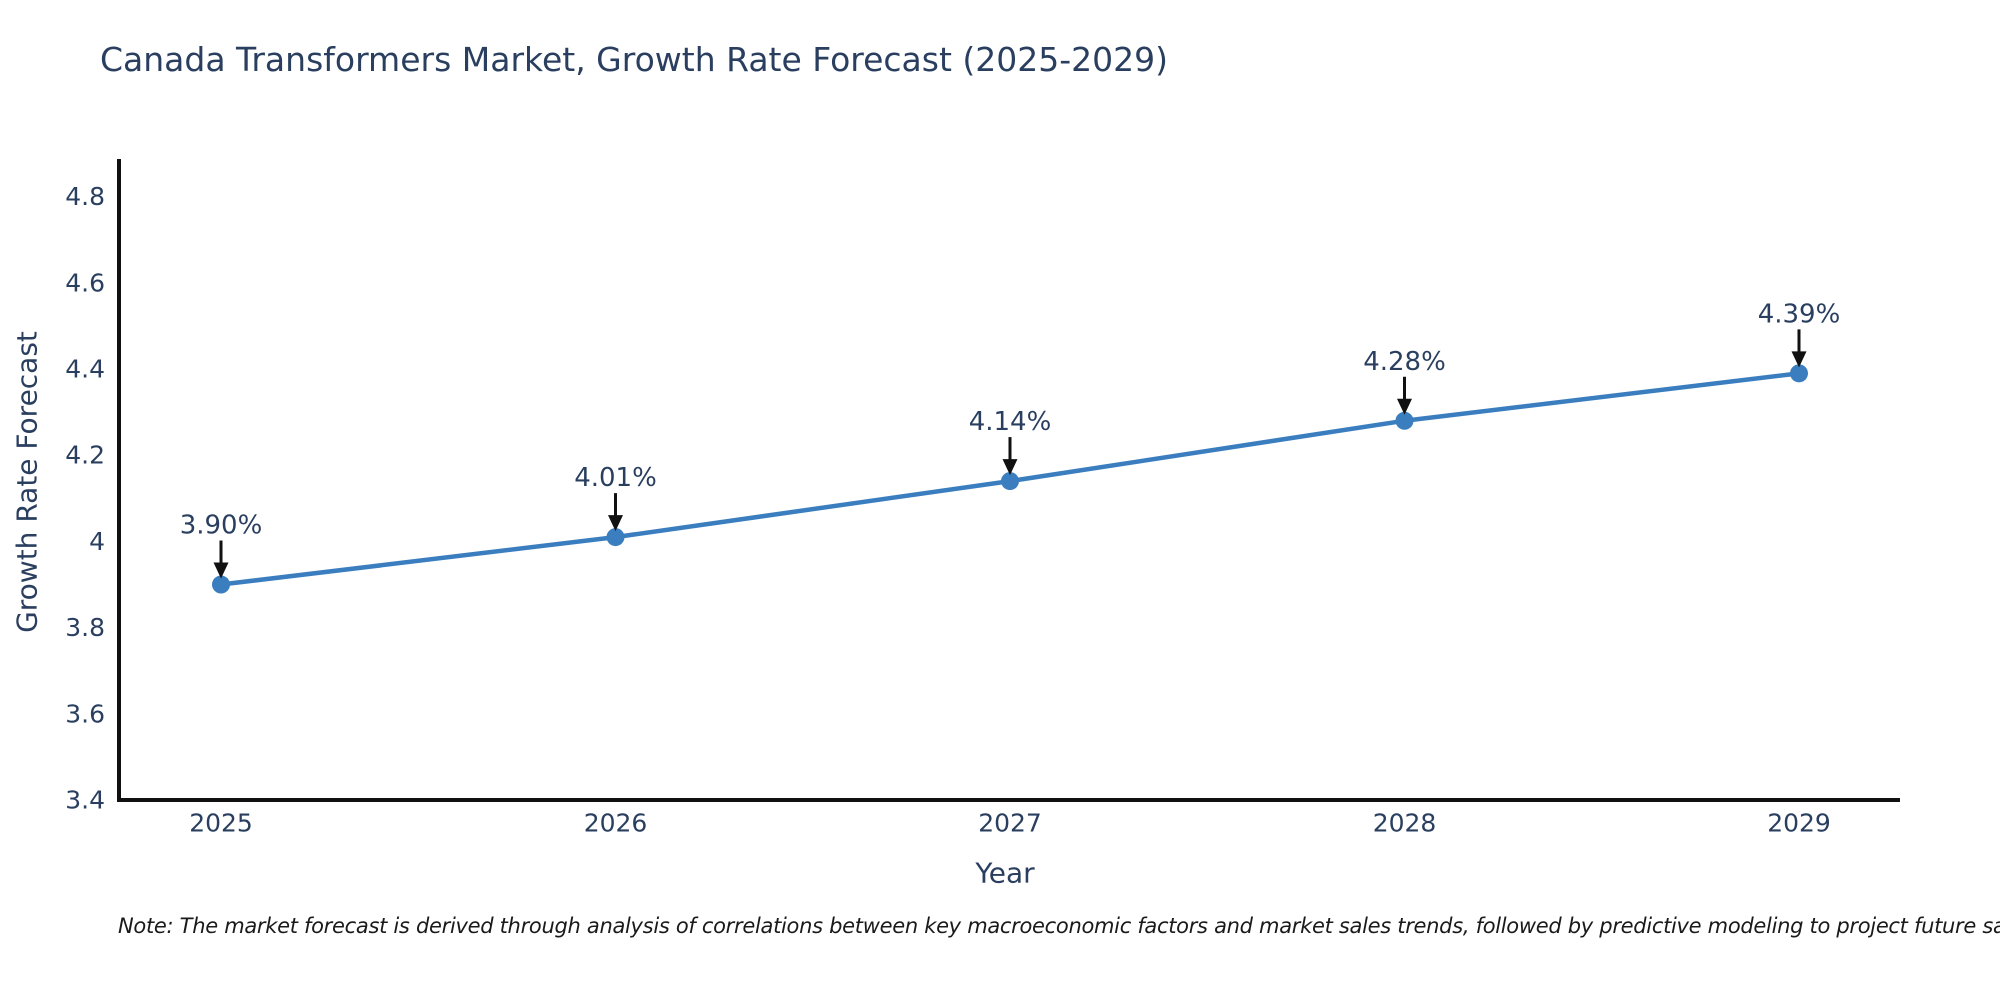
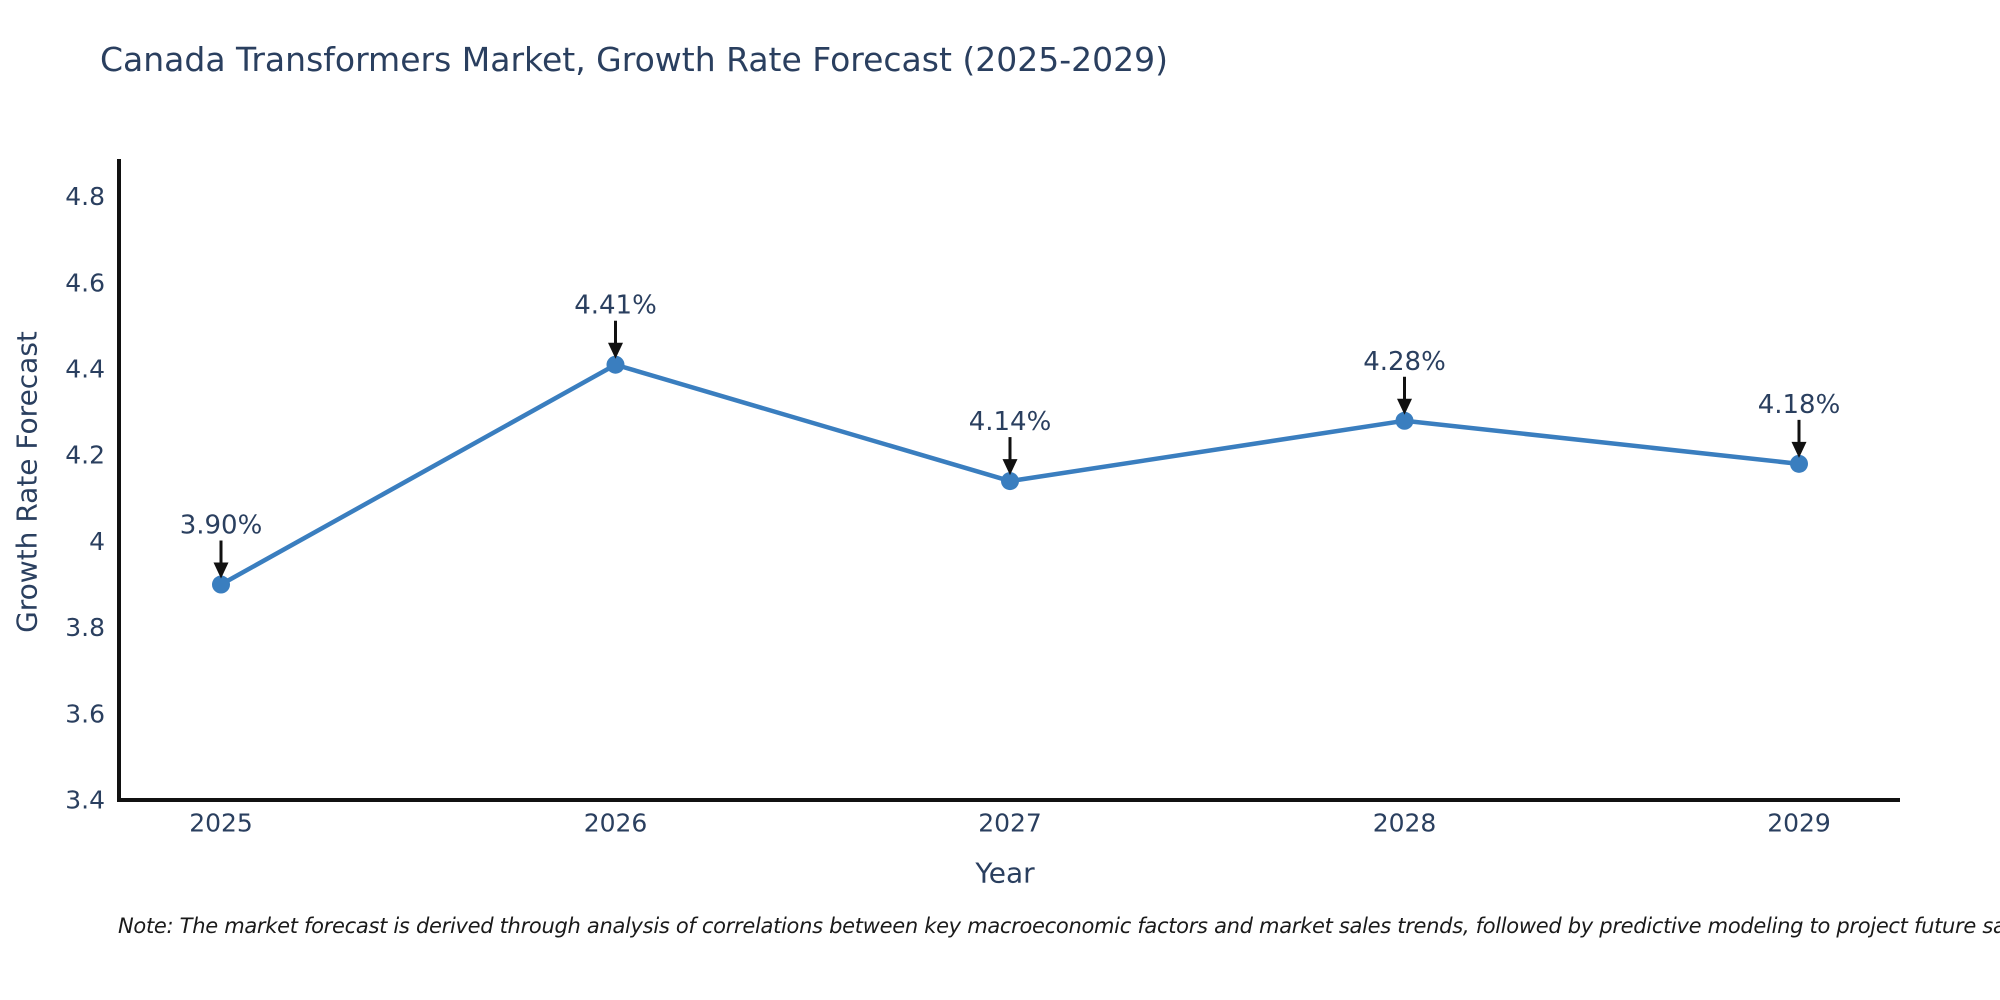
2026: 4.01% -> 4.41%
2029: 4.39% -> 4.18%
